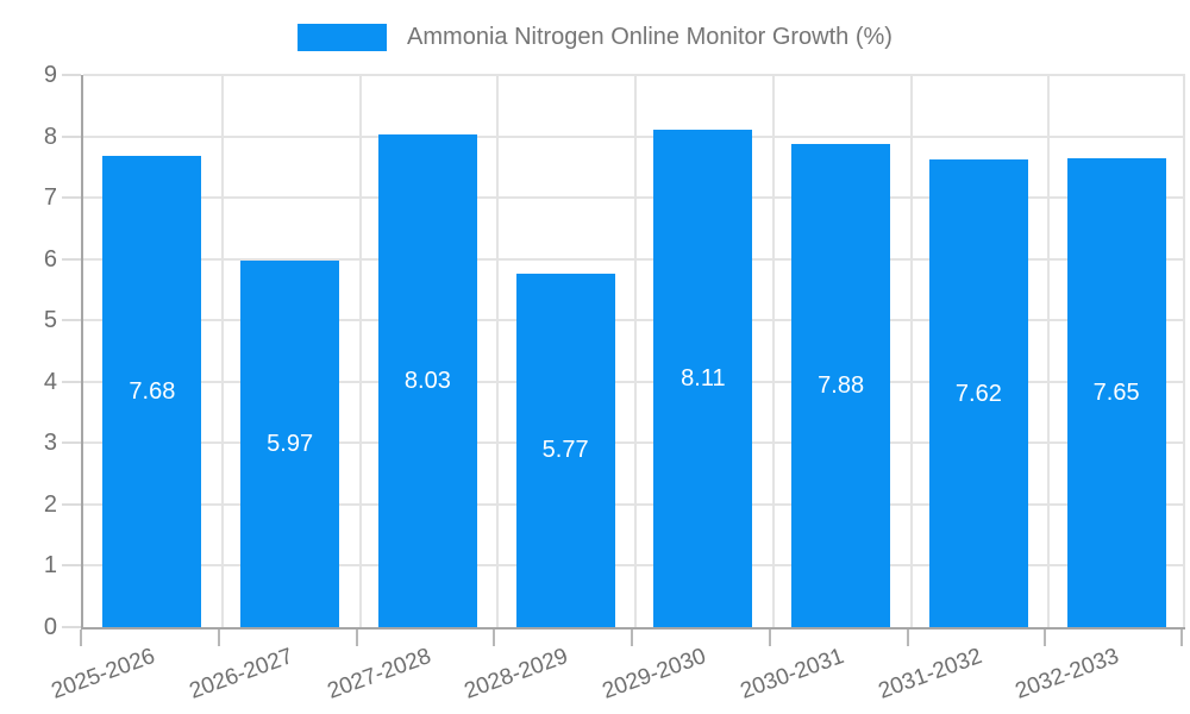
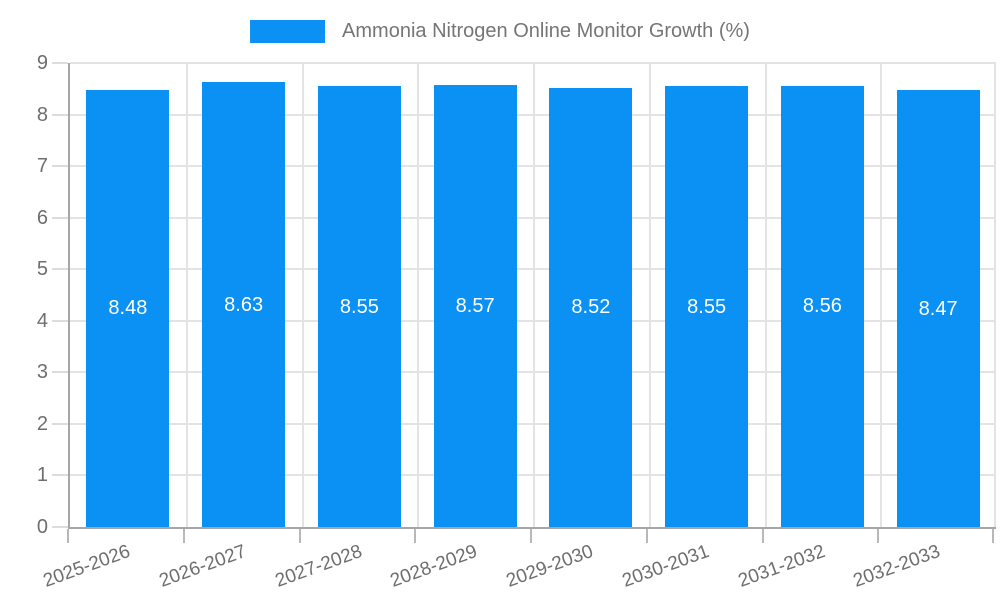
2025-2026: 7.68 -> 8.48
2026-2027: 5.97 -> 8.63
2027-2028: 8.03 -> 8.55
2028-2029: 5.77 -> 8.57
2029-2030: 8.11 -> 8.52
2030-2031: 7.88 -> 8.55
2031-2032: 7.62 -> 8.56
2032-2033: 7.65 -> 8.47
